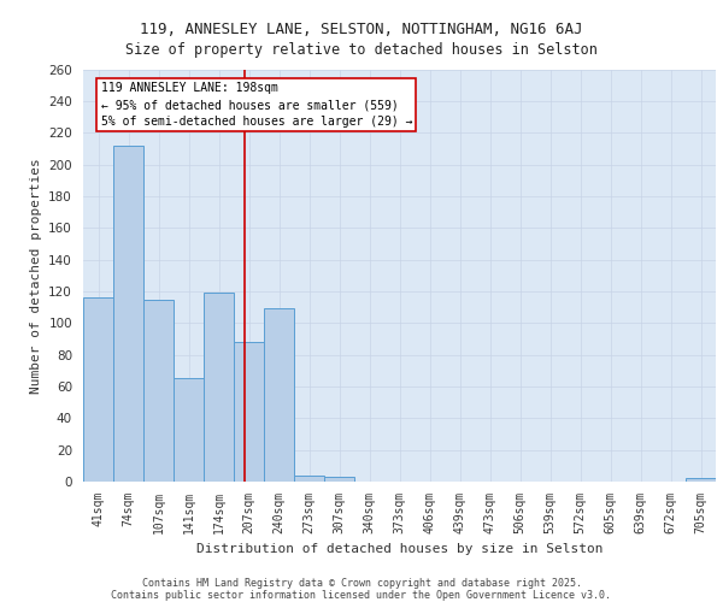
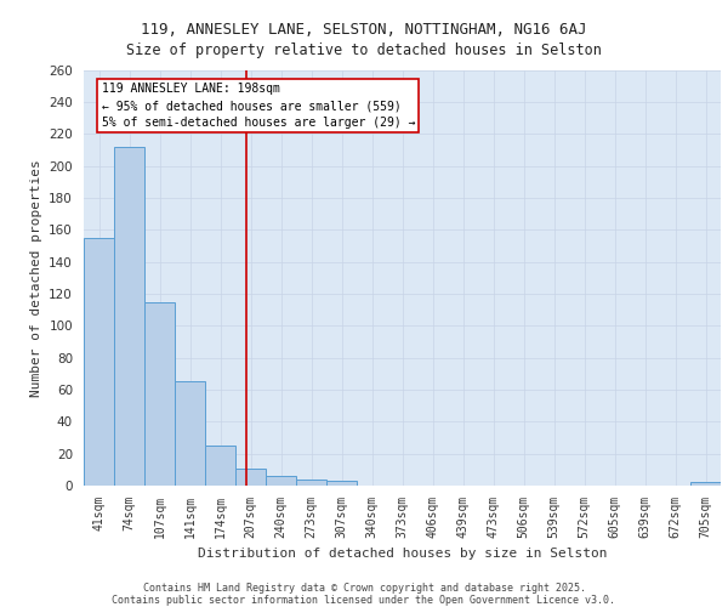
41sqm: 116 -> 155
174sqm: 119 -> 25
207sqm: 88 -> 11
240sqm: 109 -> 6
